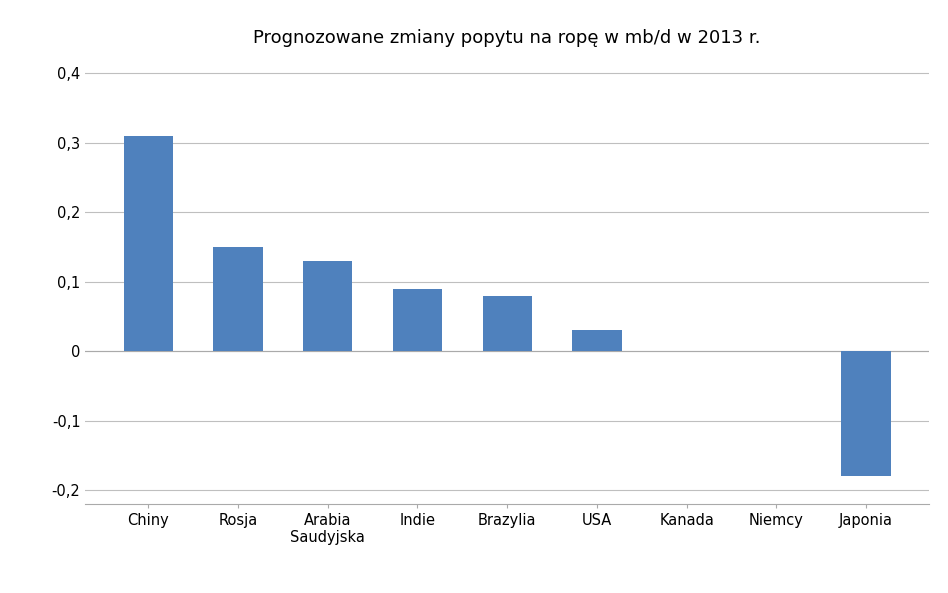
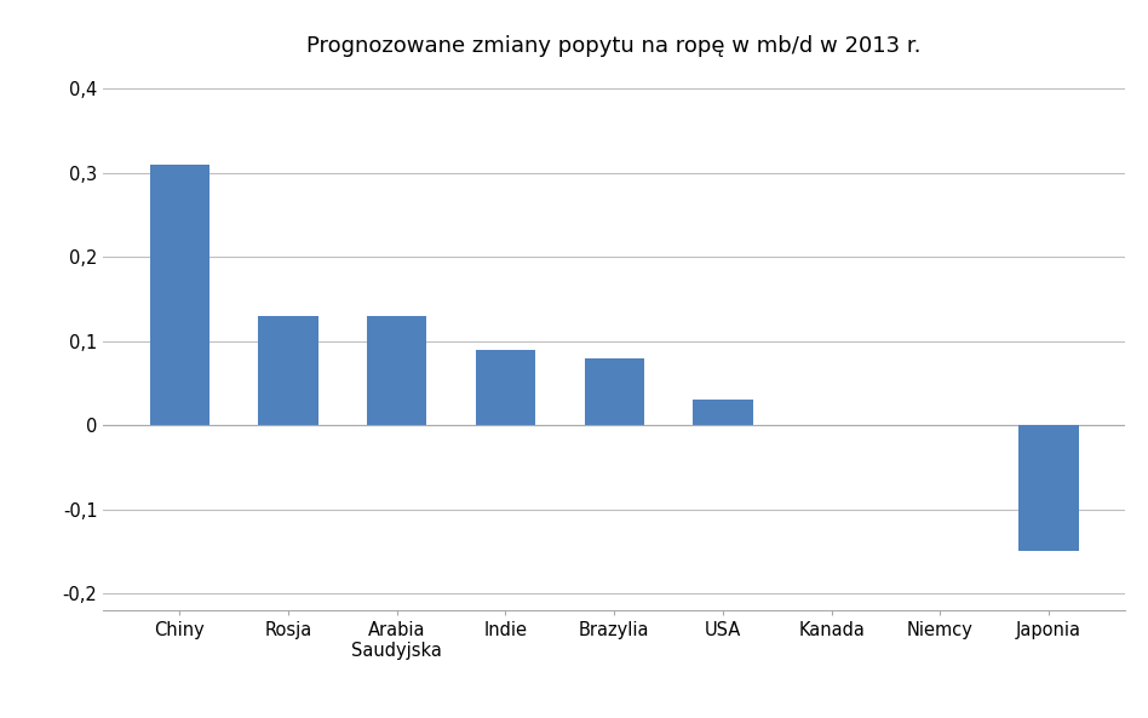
Rosja: 0,15 -> 0,13
Japonia: -0,18 -> -0,15
